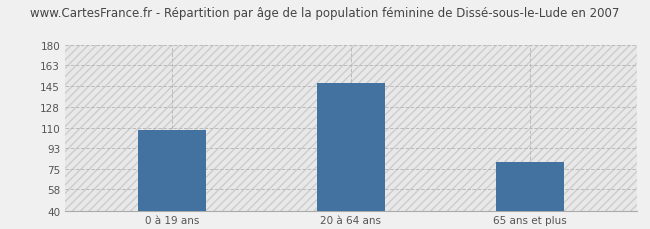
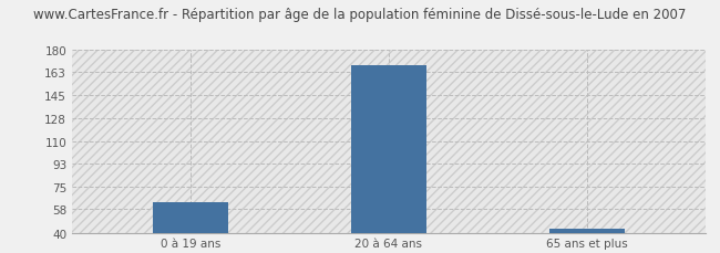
0 à 19 ans: 108 -> 63
20 à 64 ans: 148 -> 168
65 ans et plus: 81 -> 43
